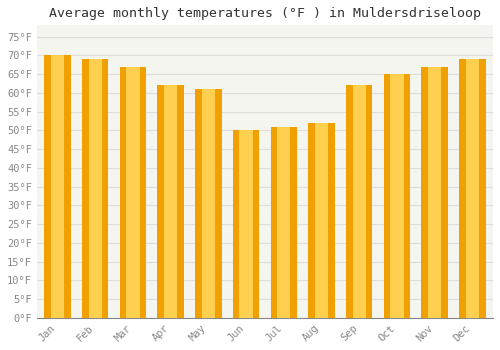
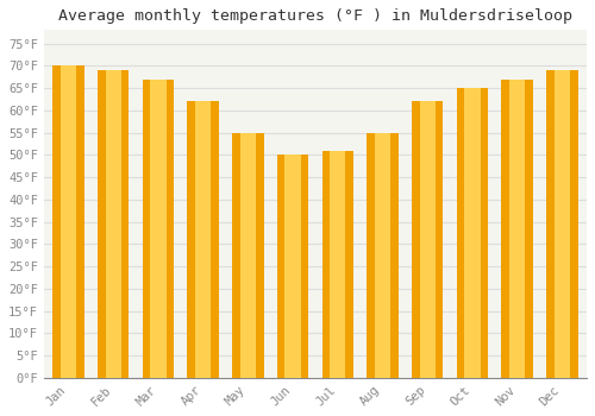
May: 61°F -> 55°F
Aug: 52°F -> 55°F
